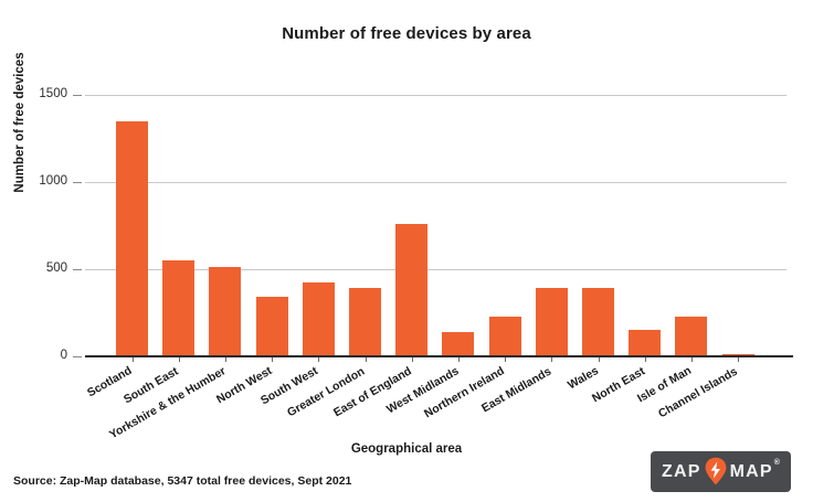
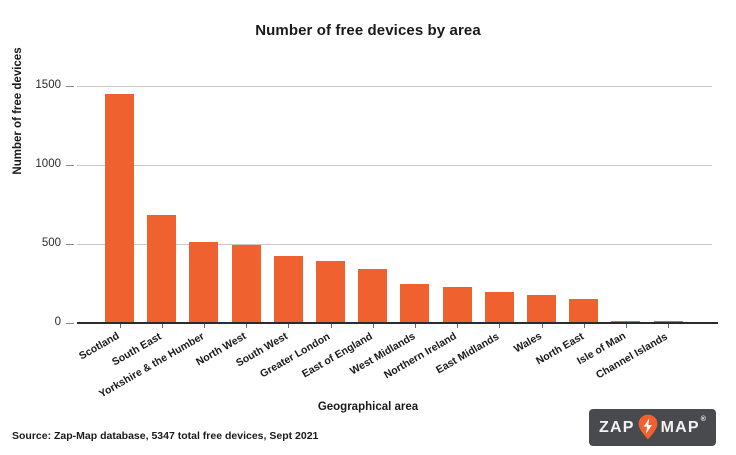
Scotland: 1350 -> 1450
South East: 550 -> 680
North West: 340 -> 490
East of England: 760 -> 340
West Midlands: 140 -> 250
East Midlands: 390 -> 200
Wales: 390 -> 180
Isle of Man: 230 -> 10
